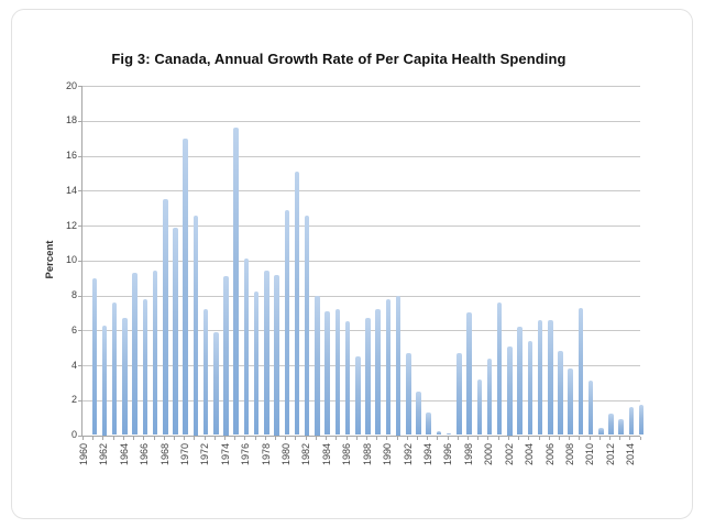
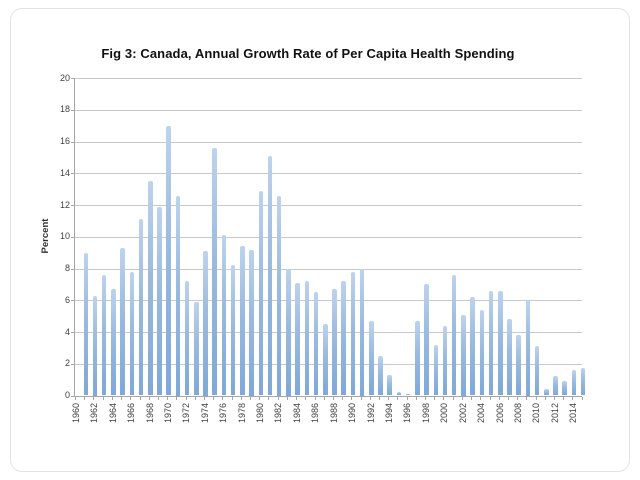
1966: 9.4 -> 11.1
1974: 17.6 -> 15.6
2008: 7.3 -> 6.0
